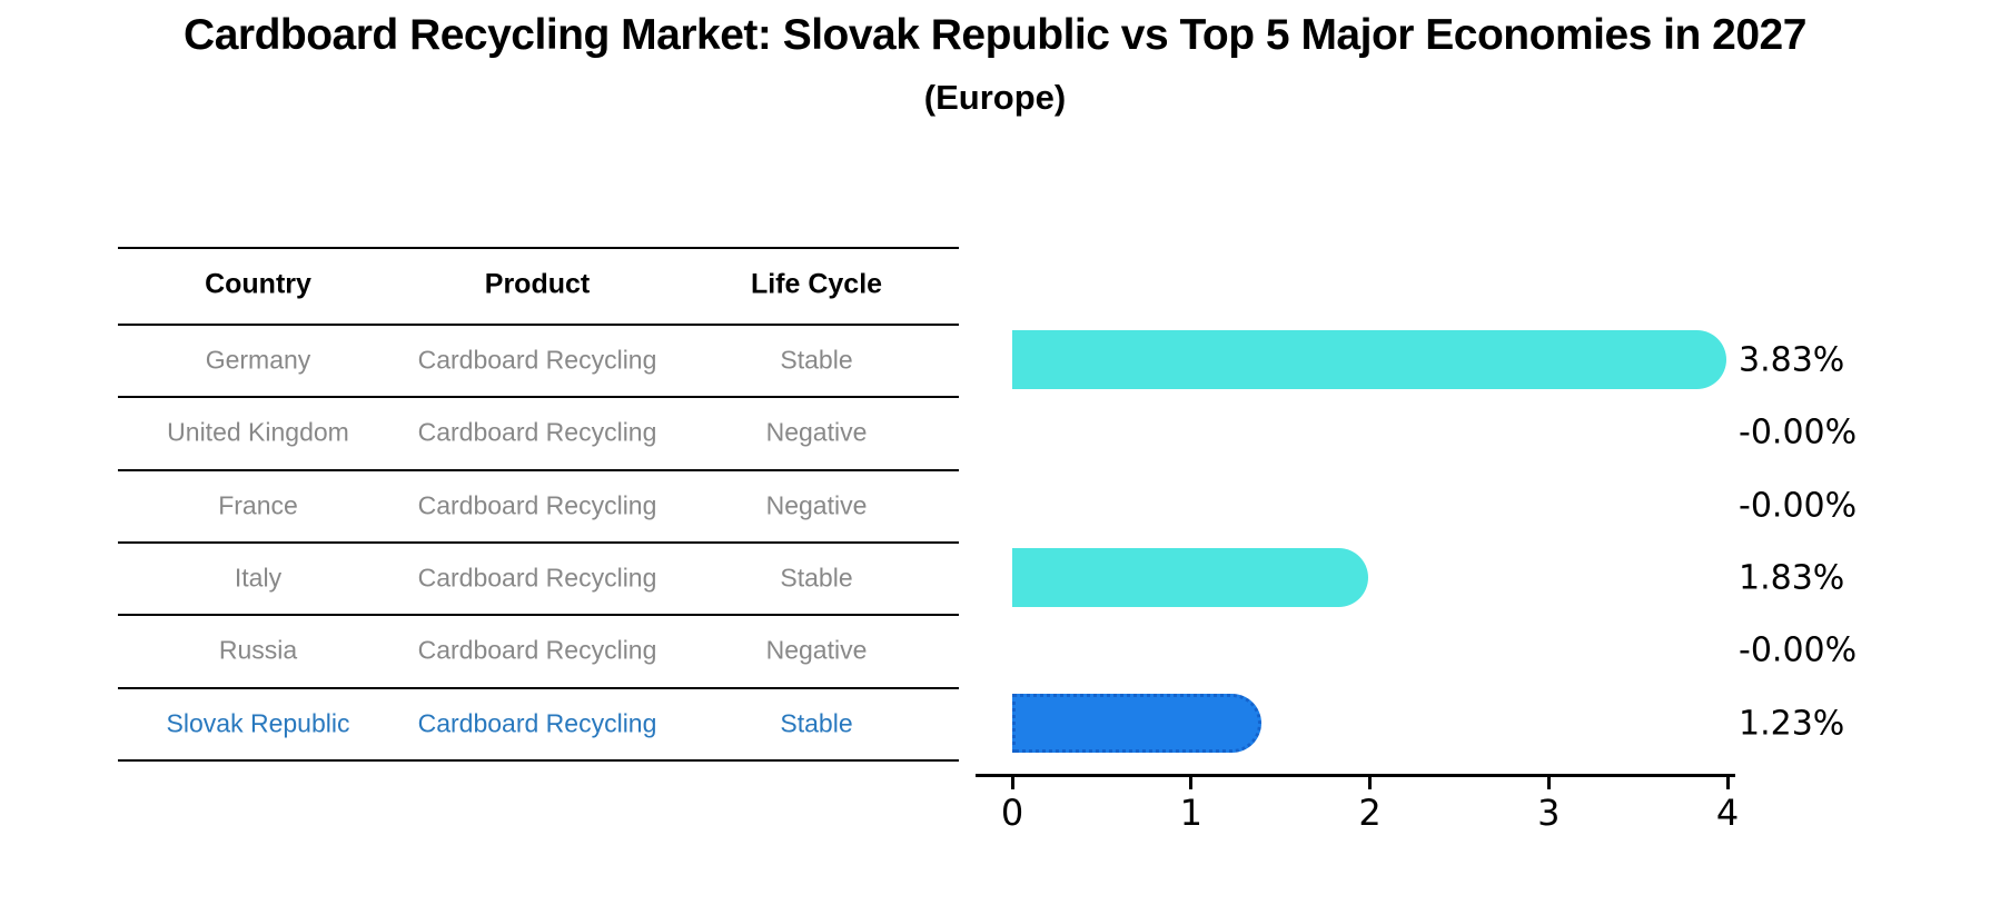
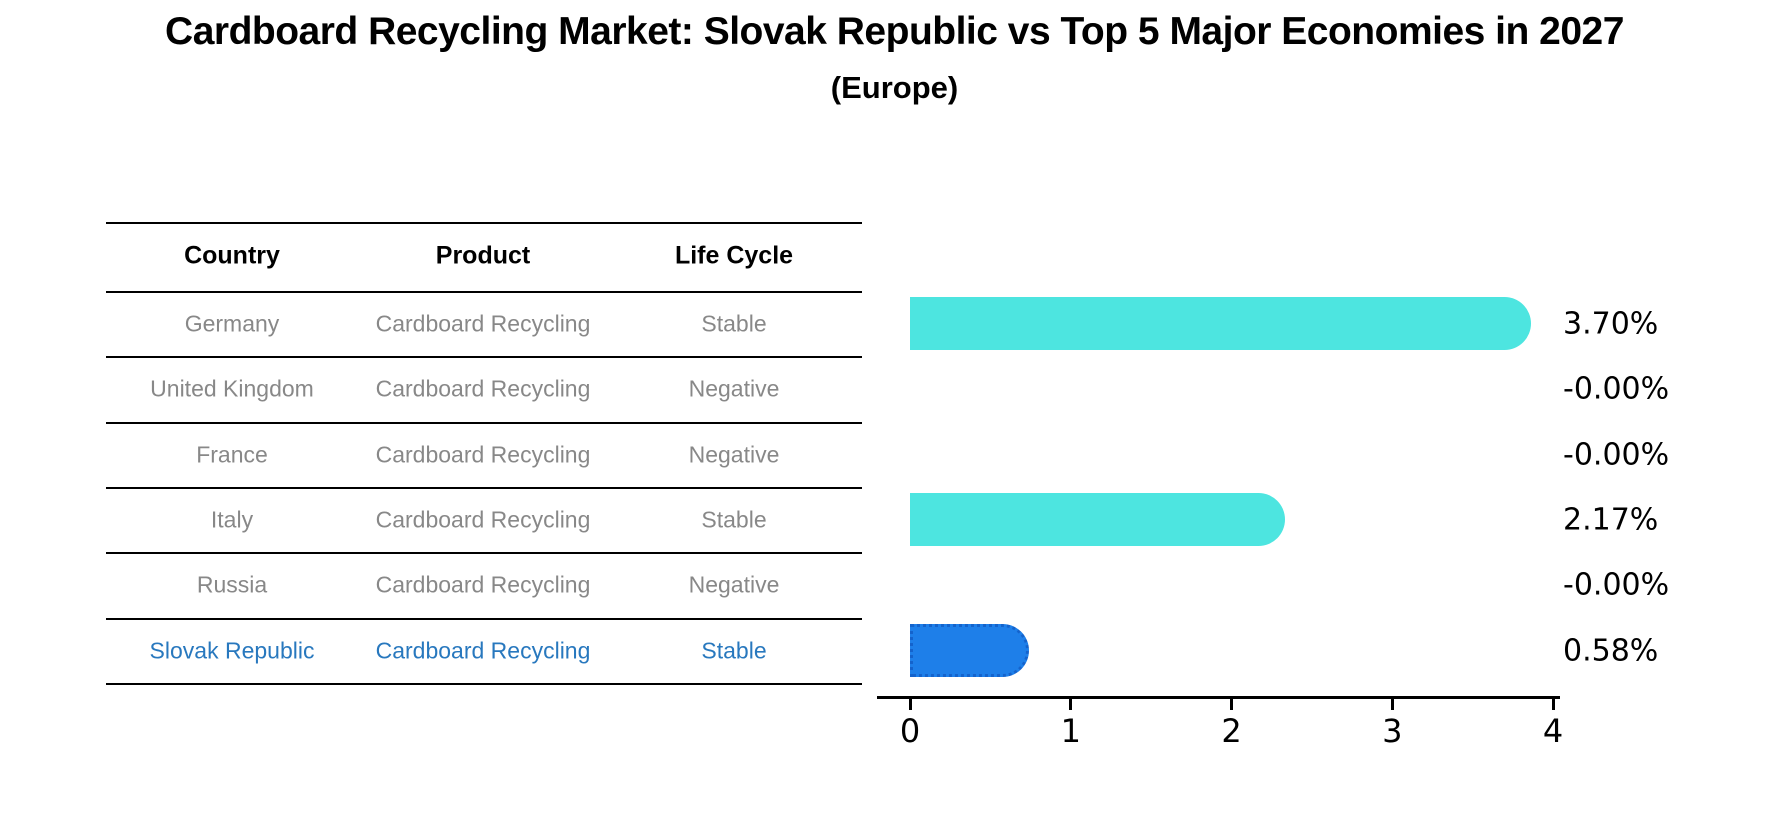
Germany: 3.83% -> 3.70%
Italy: 1.83% -> 2.17%
Slovak Republic: 1.23% -> 0.58%
